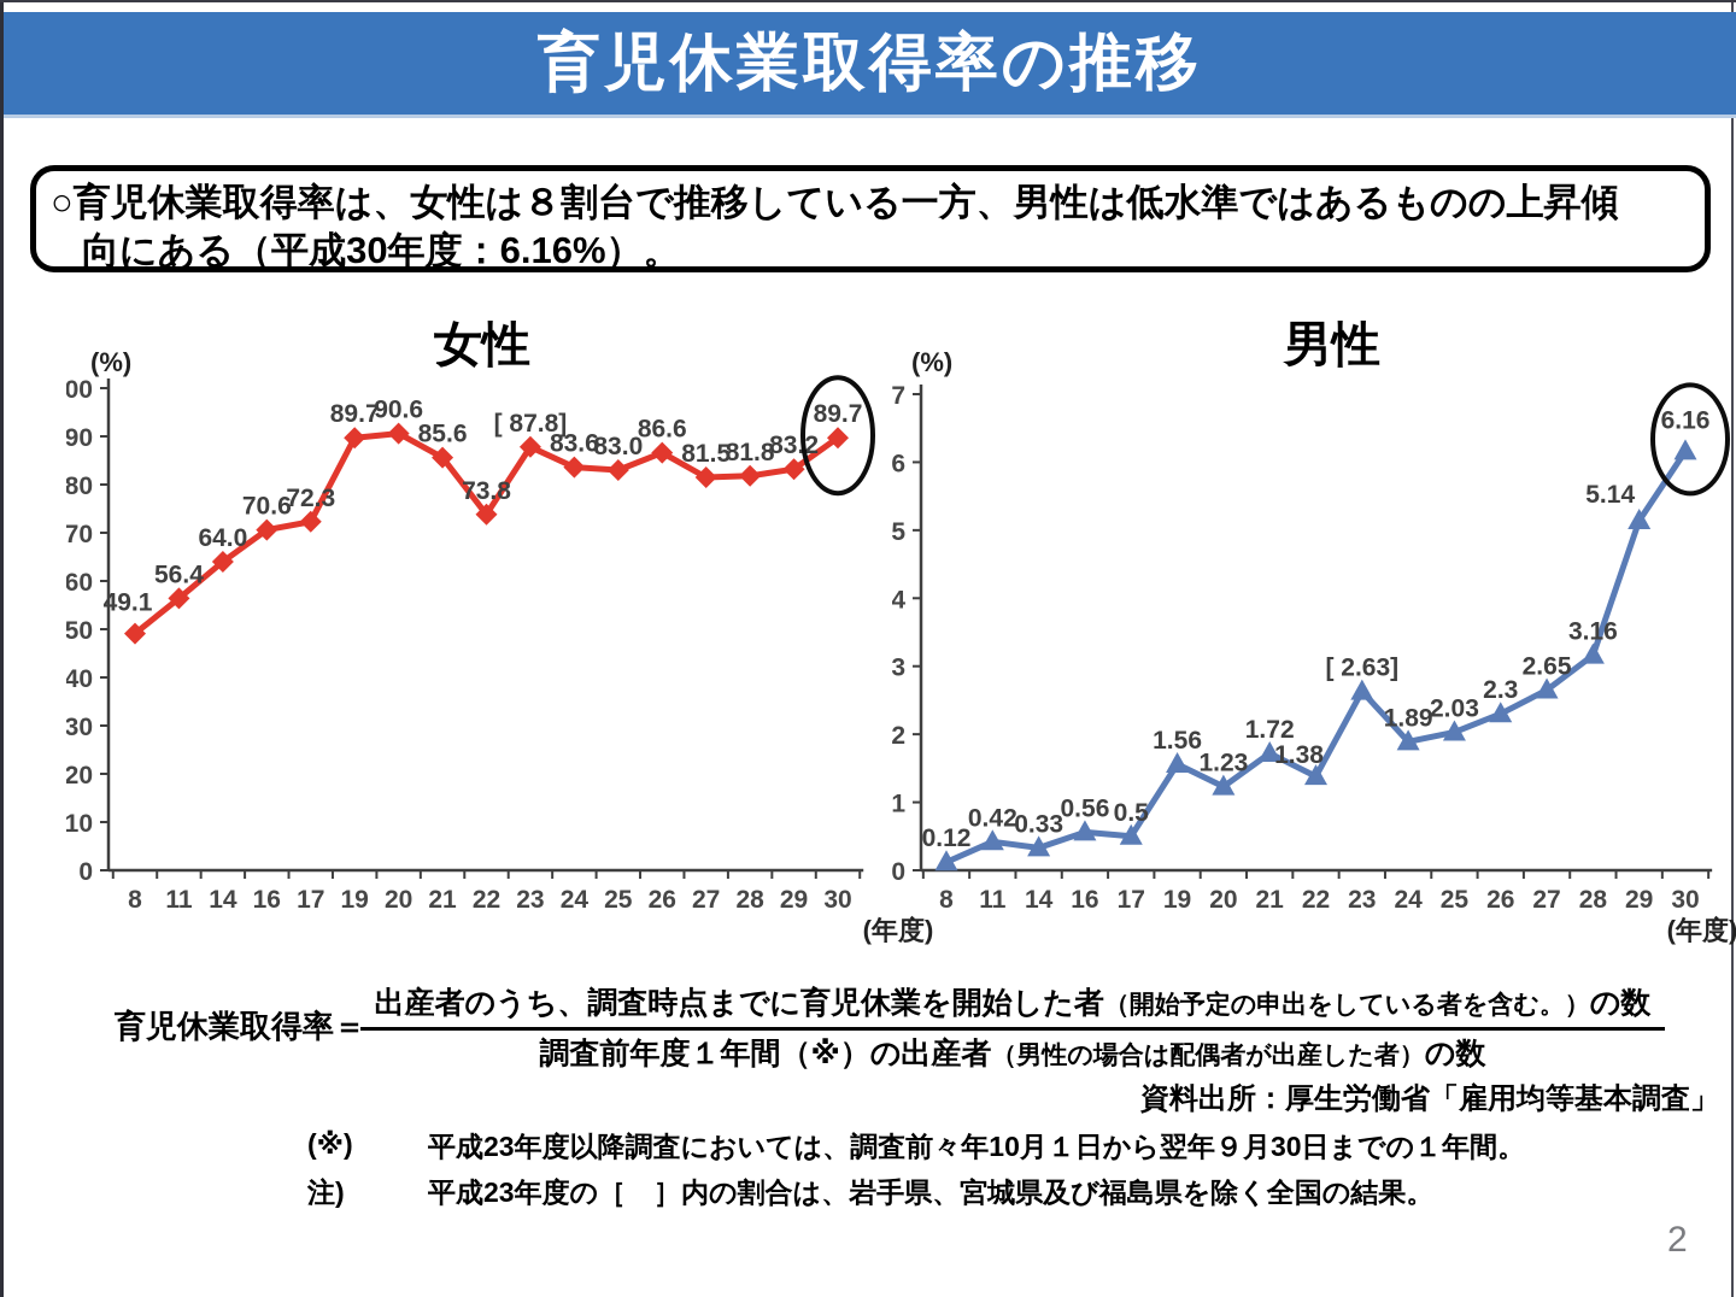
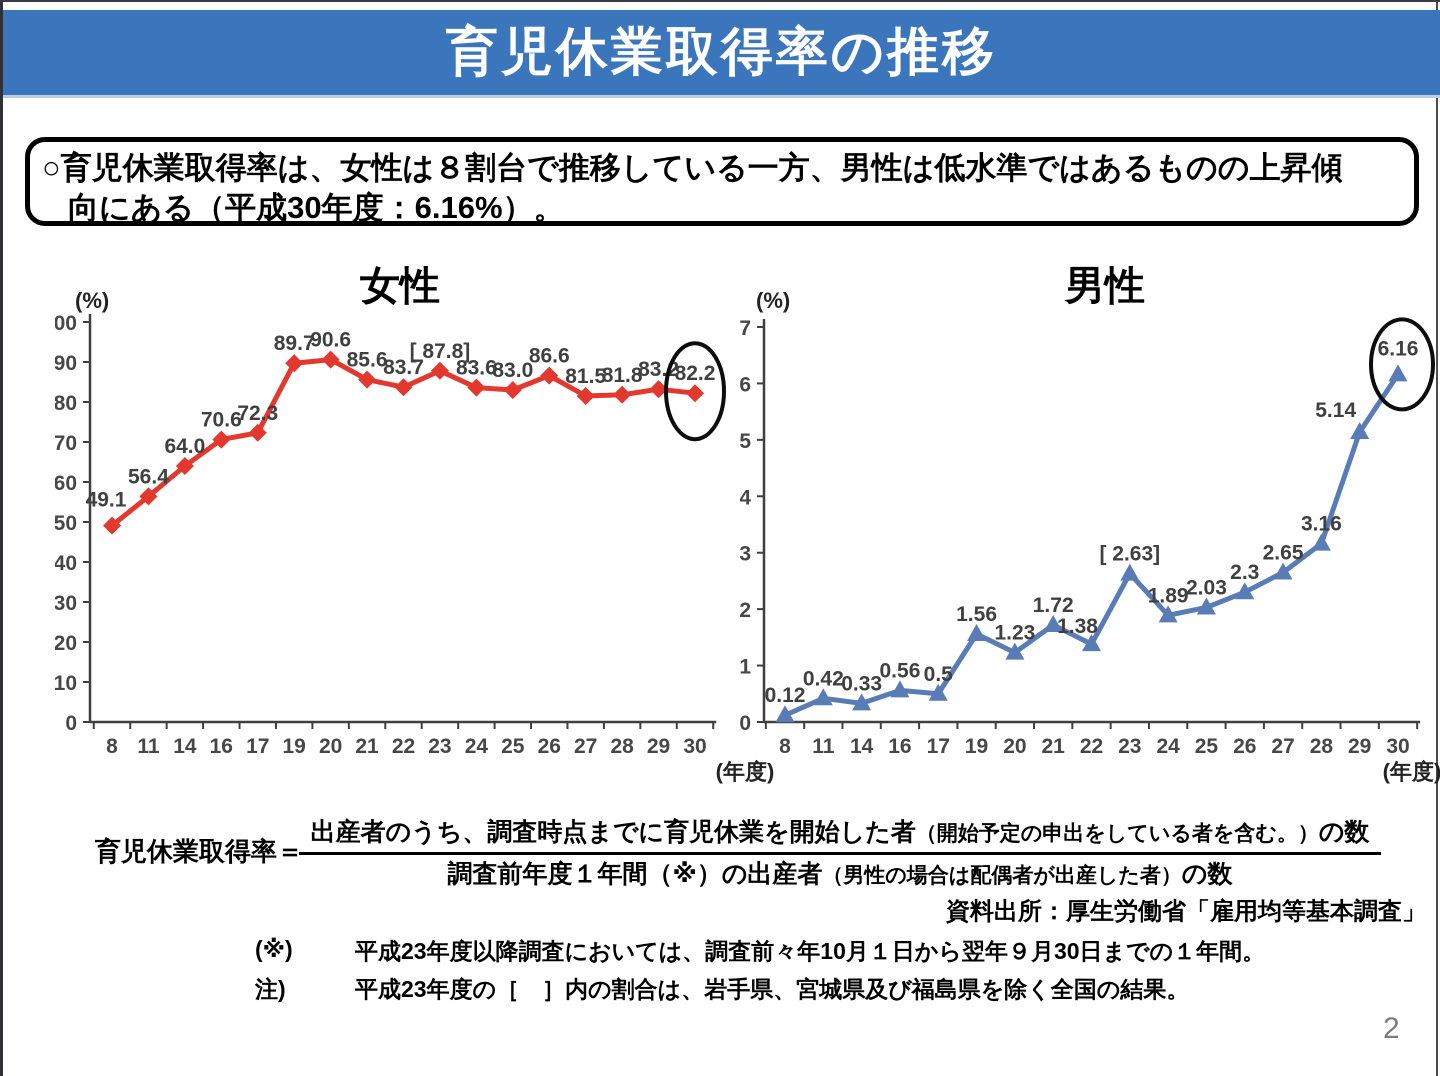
女性/22: 73.8 -> 83.7
女性/30: 89.7 -> 82.2
